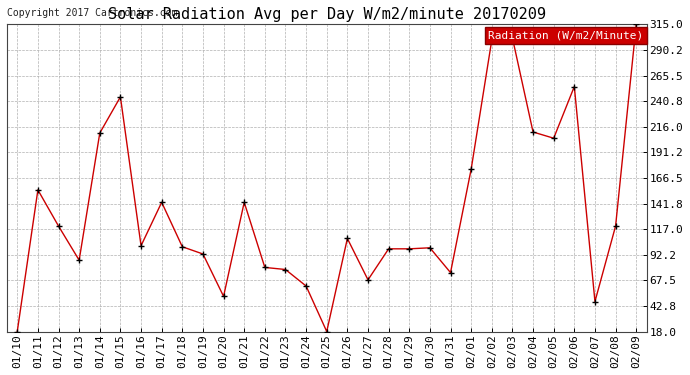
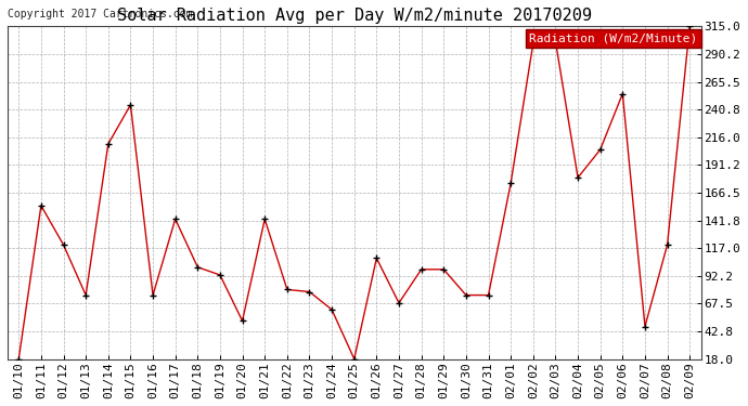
01/13: 87 -> 75
01/16: 101 -> 75
01/30: 99 -> 75
02/04: 211 -> 180
